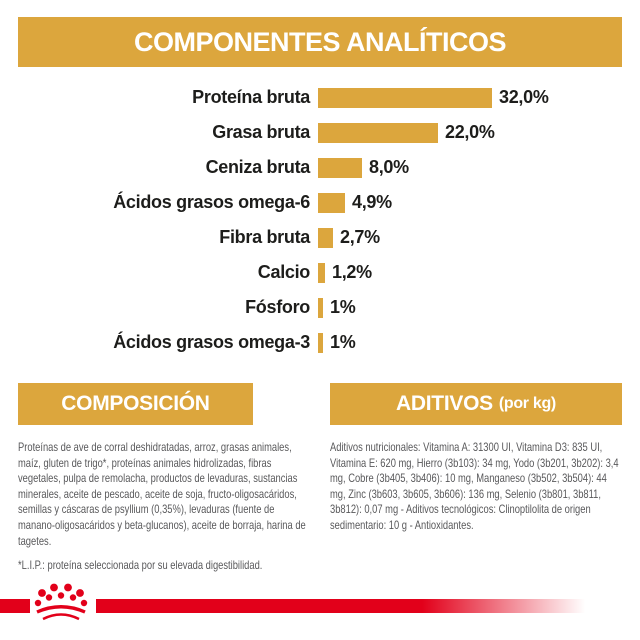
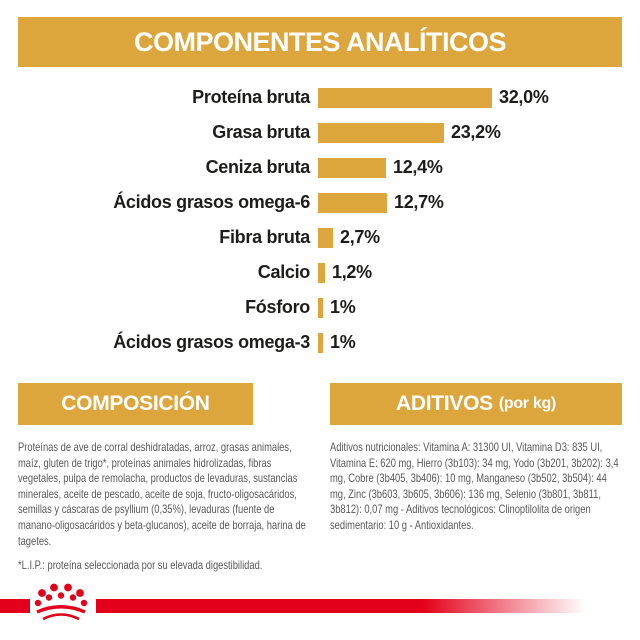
Grasa bruta: 22,0% -> 23,2%
Ceniza bruta: 8,0% -> 12,4%
Ácidos grasos omega-6: 4,9% -> 12,7%
